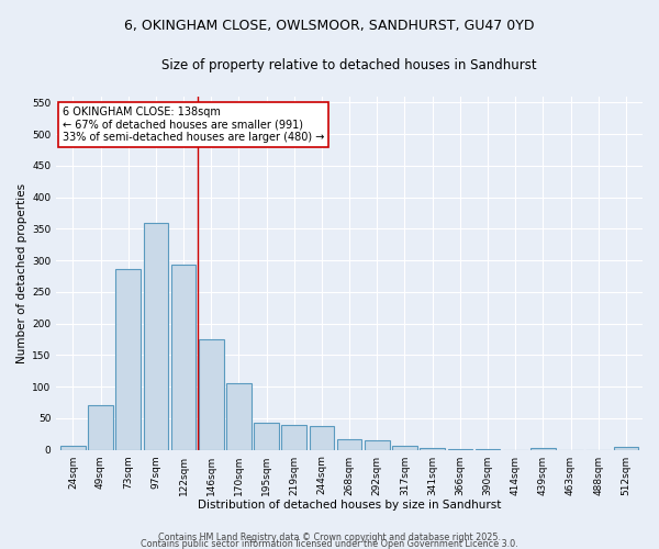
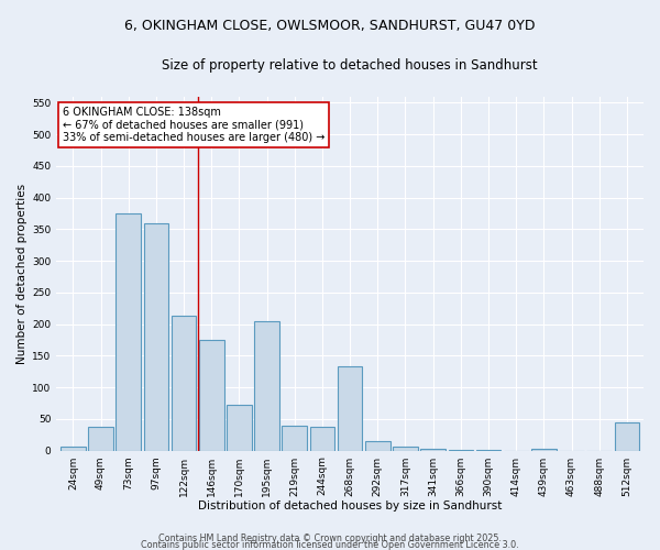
49sqm: 70 -> 38
73sqm: 287 -> 374
122sqm: 293 -> 214
170sqm: 105 -> 72
195sqm: 43 -> 204
268sqm: 17 -> 134
512sqm: 4 -> 44
